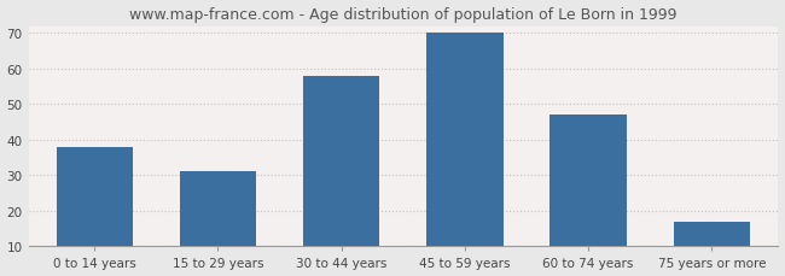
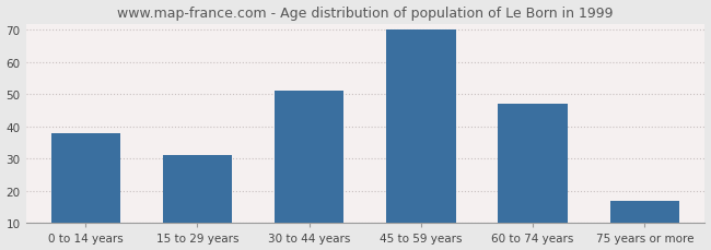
30 to 44 years: 58 -> 51
